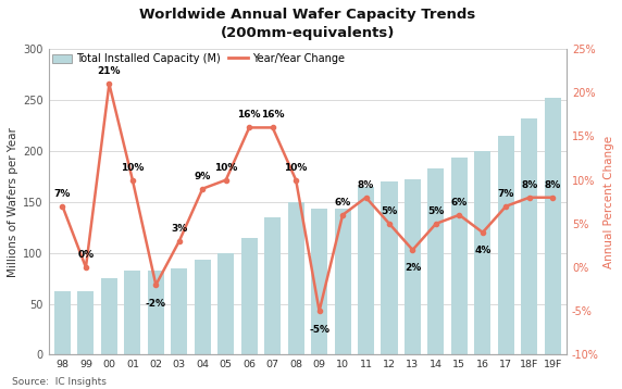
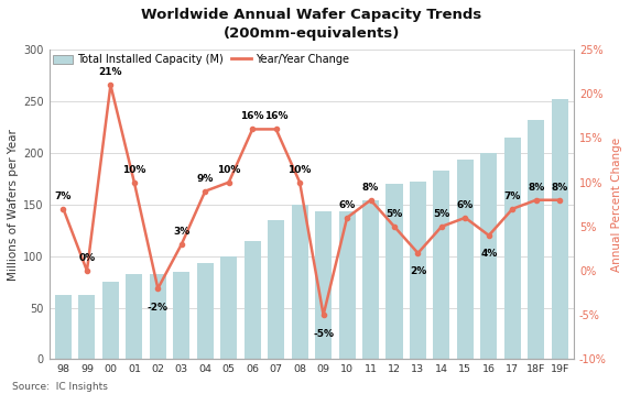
Total Installed Capacity (M)/11: 165 -> 154
